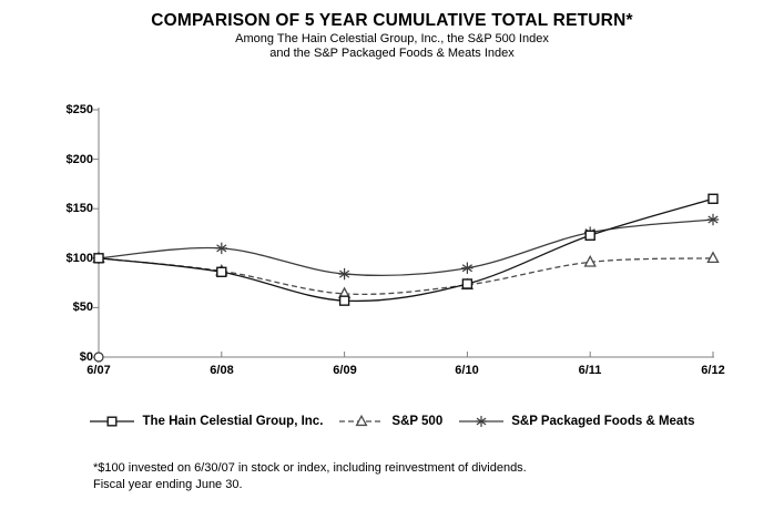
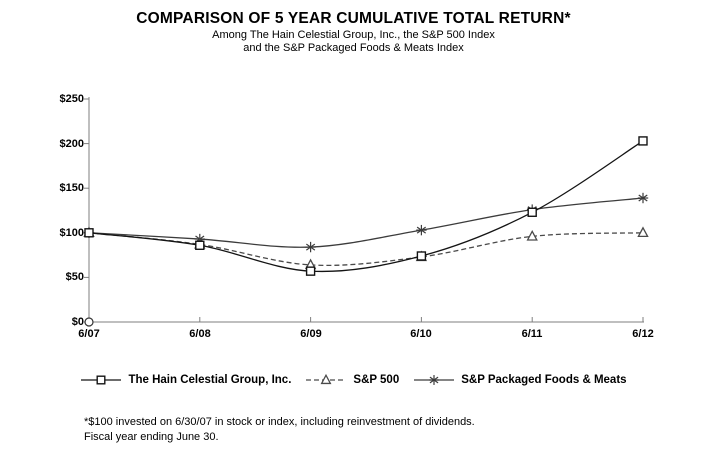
S&P Packaged Foods & Meats/6/08: $110 -> $90
S&P Packaged Foods & Meats/6/10: $90 -> $100
The Hain Celestial Group, Inc./6/12: $160 -> $200
